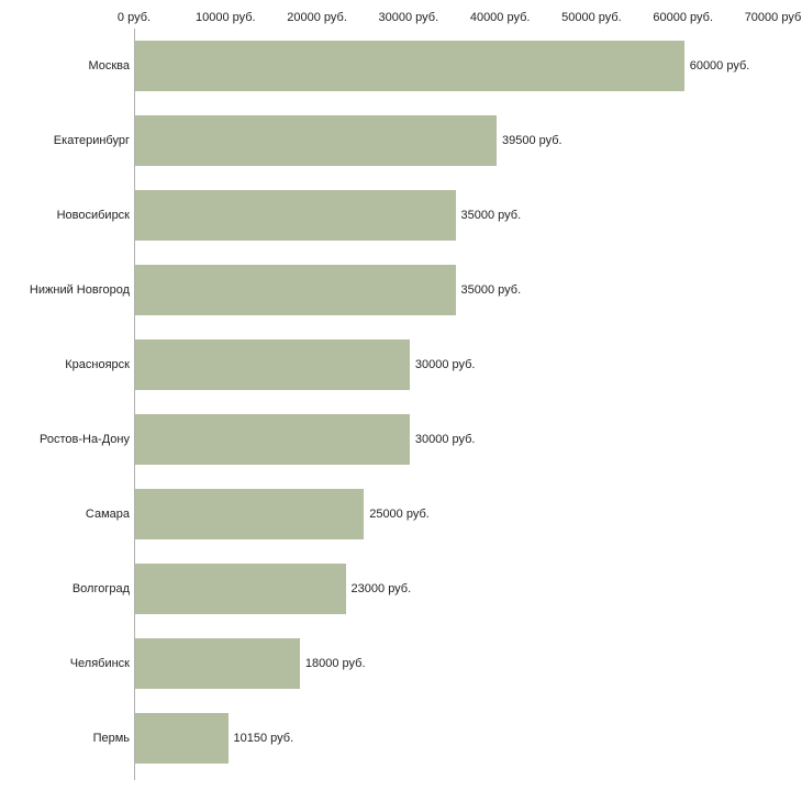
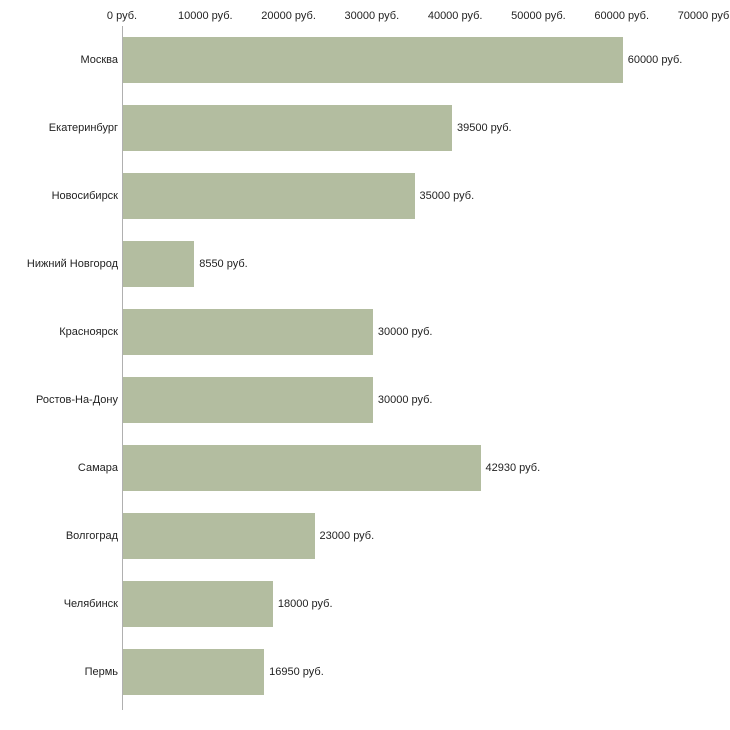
Нижний Новгород: 35000 -> 8550
Самара: 25000 -> 42930
Пермь: 10150 -> 16950
